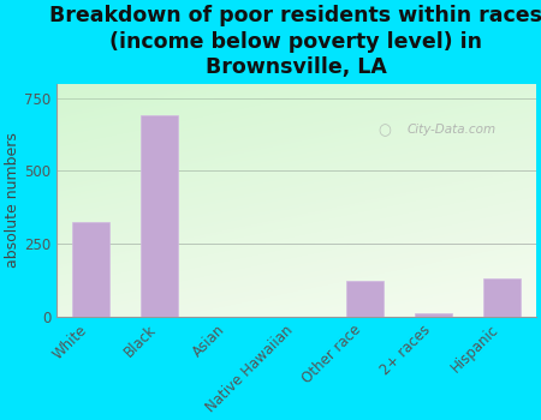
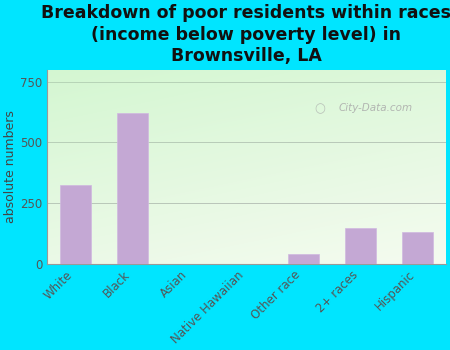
Black: 690 -> 620
Other race: 120 -> 40
2+ races: 10 -> 145
